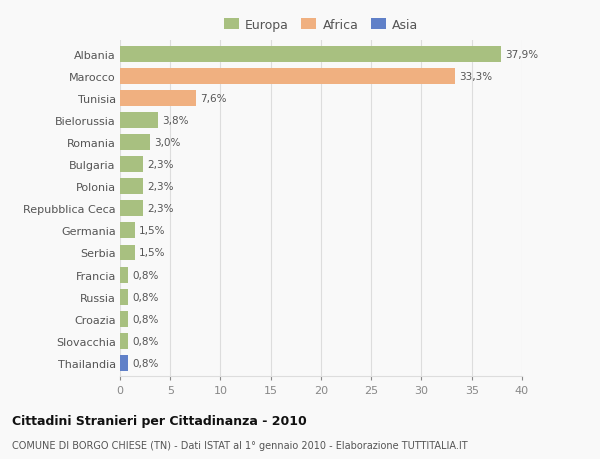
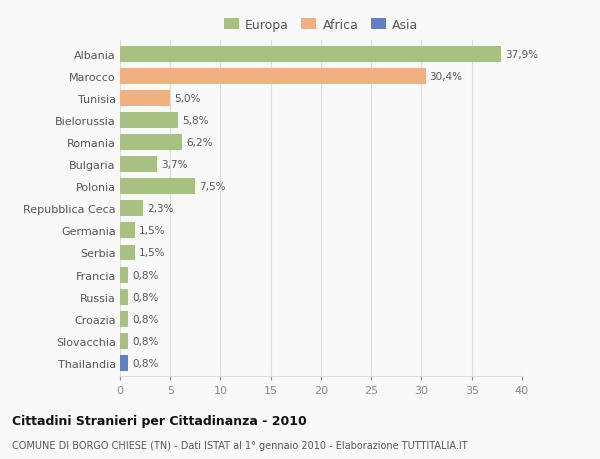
Marocco: 33,3% -> 30,4%
Tunisia: 7,6% -> 5,0%
Bielorussia: 3,8% -> 5,8%
Romania: 3,0% -> 6,2%
Bulgaria: 2,3% -> 3,7%
Polonia: 2,3% -> 7,5%
